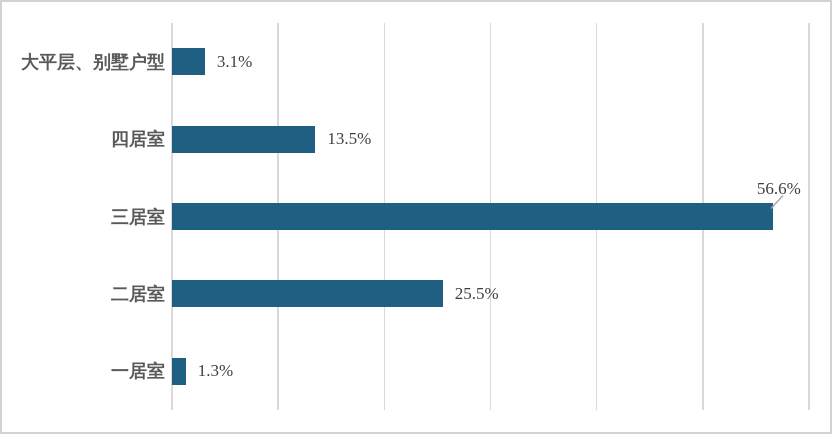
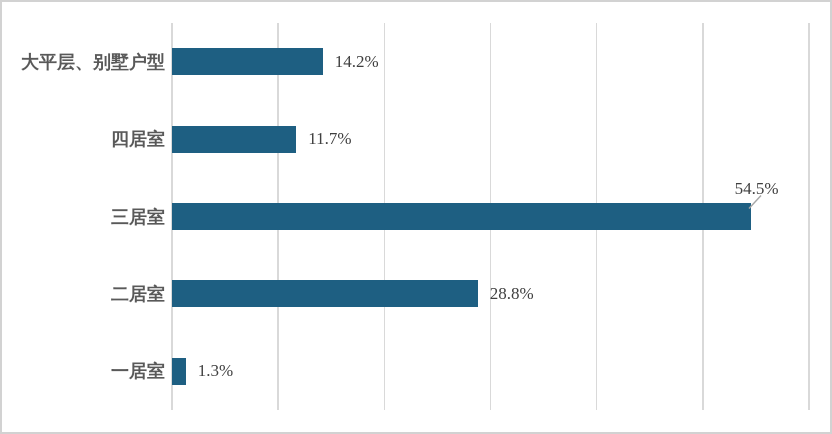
大平层、别墅户型: 3.1% -> 14.2%
四居室: 13.5% -> 11.7%
三居室: 56.6% -> 54.5%
二居室: 25.5% -> 28.8%
